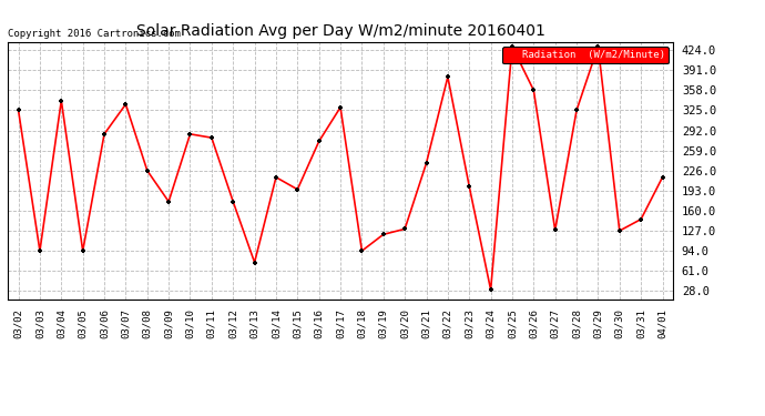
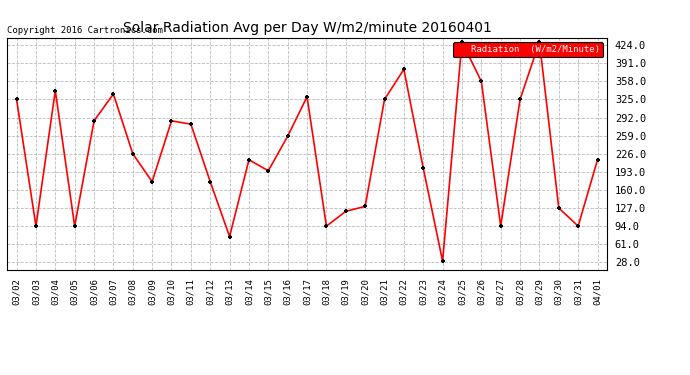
03/16: 274 -> 258
03/21: 238 -> 325
03/27: 128 -> 94
03/31: 146 -> 94
